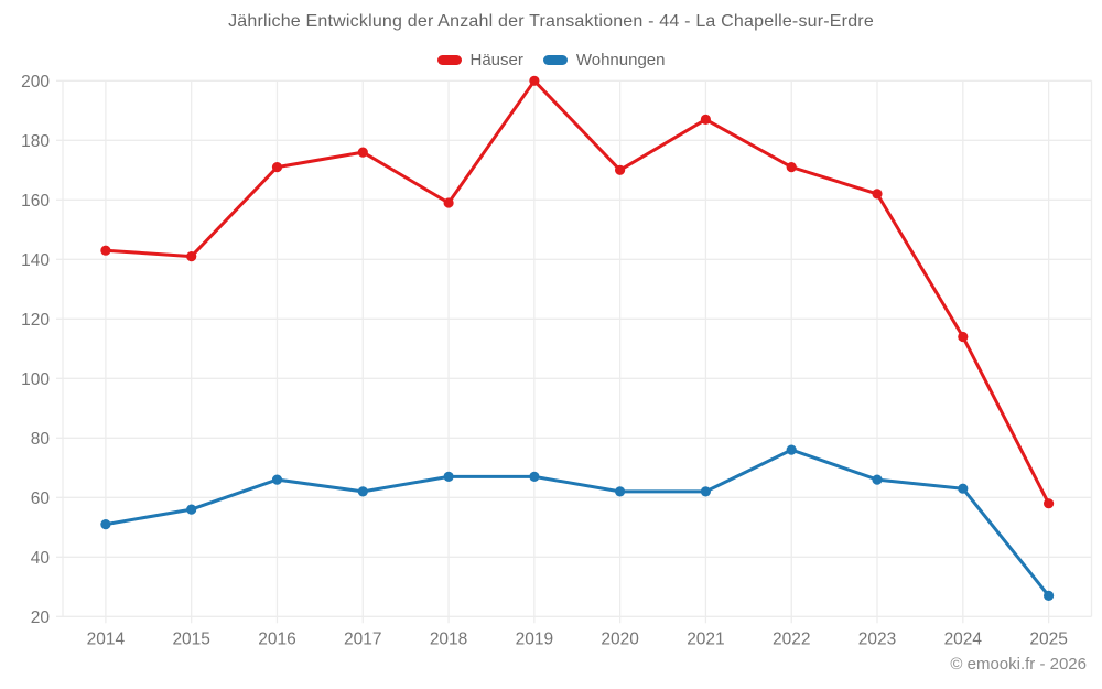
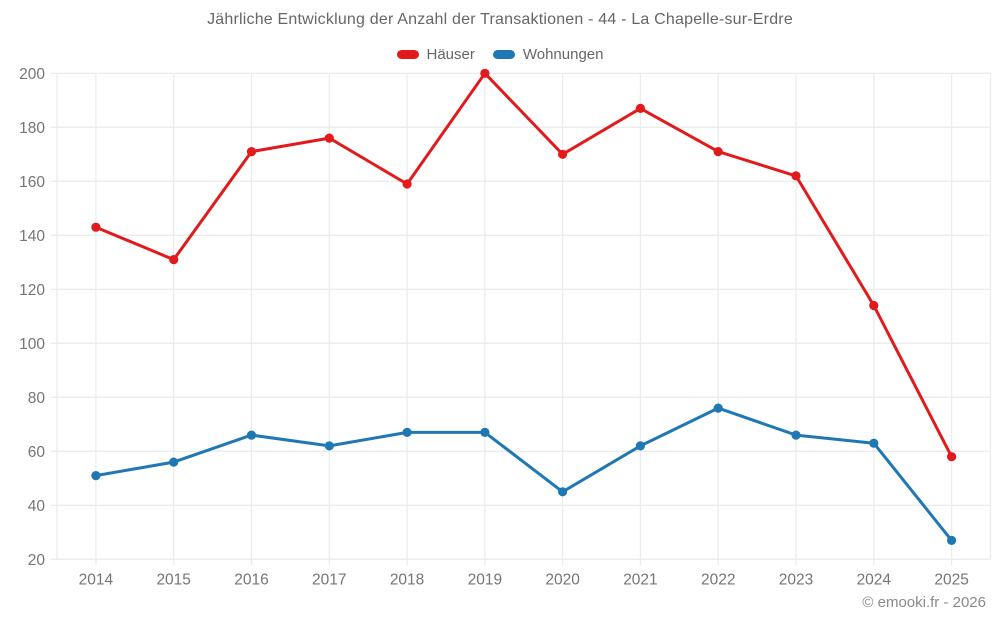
Häuser/2015: 141 -> 131
Wohnungen/2020: 62 -> 45
